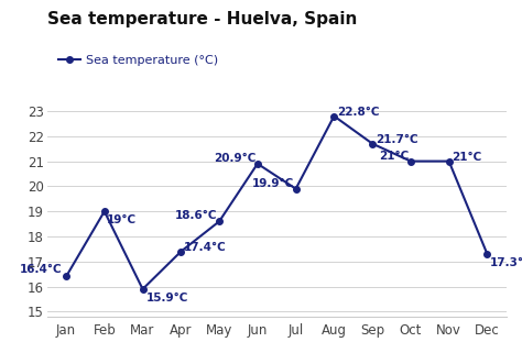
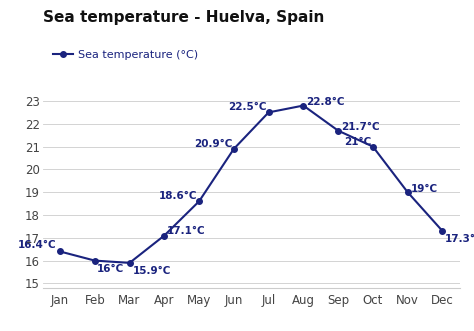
Feb: 19°C -> 16°C
Apr: 17.4°C -> 17.1°C
Jul: 19.9°C -> 22.5°C
Nov: 21°C -> 19°C
